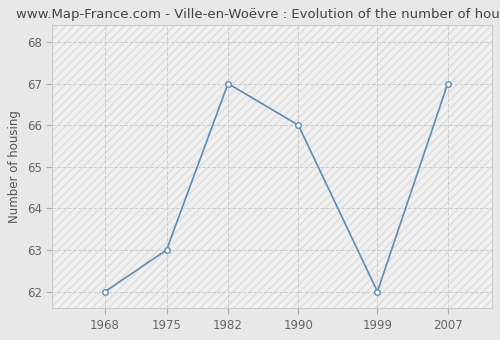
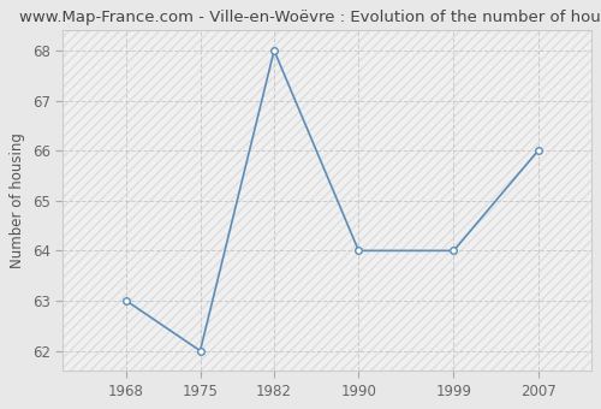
1968: 62 -> 63
1975: 63 -> 62
1982: 67 -> 68
1990: 66 -> 64
1999: 62 -> 64
2007: 67 -> 66
